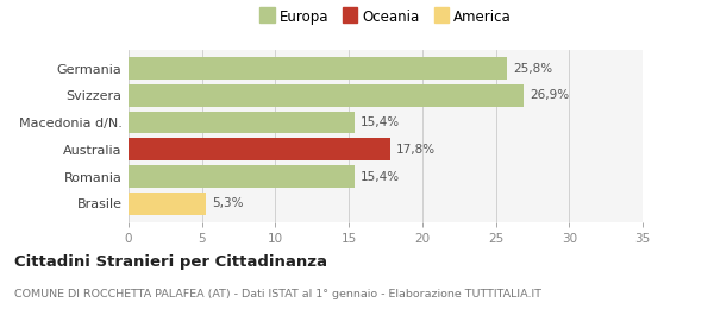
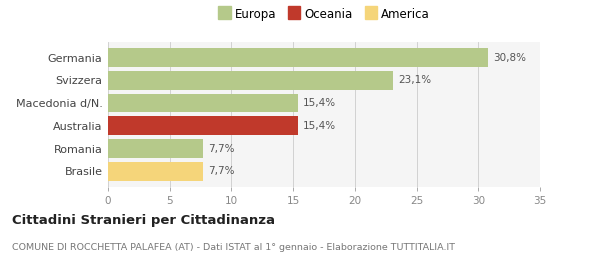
Germania: 25,8% -> 30,8%
Svizzera: 26,9% -> 23,1%
Australia: 17,8% -> 15,4%
Romania: 15,4% -> 7,7%
Brasile: 5,3% -> 7,7%
